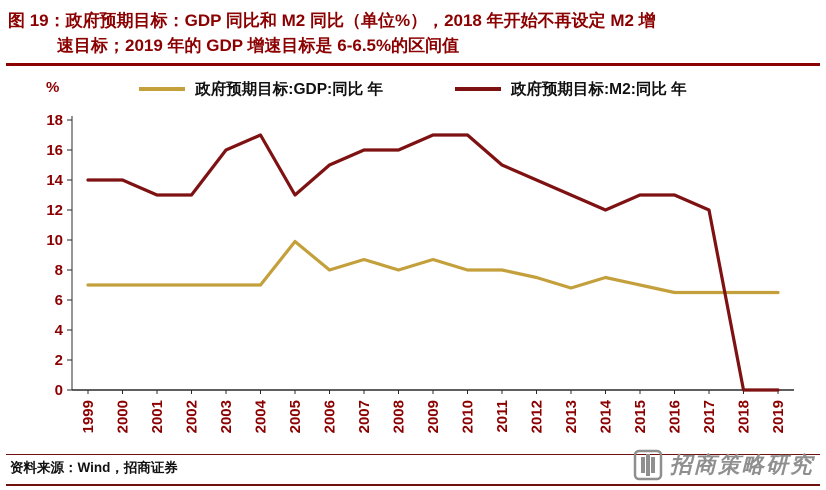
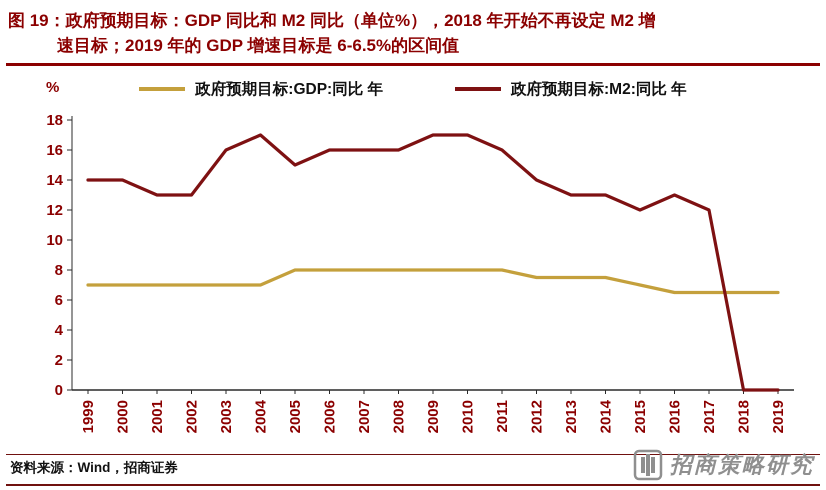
政府预期目标:GDP:同比 年/2005: 9.9 -> 8.0
政府预期目标:M2:同比 年/2005: 13 -> 15
政府预期目标:M2:同比 年/2006: 15 -> 16
政府预期目标:GDP:同比 年/2007: 8.7 -> 8.0
政府预期目标:GDP:同比 年/2009: 8.7 -> 8.0
政府预期目标:M2:同比 年/2011: 15 -> 16
政府预期目标:GDP:同比 年/2013: 6.8 -> 7.5
政府预期目标:M2:同比 年/2014: 12 -> 13
政府预期目标:M2:同比 年/2015: 13 -> 12
